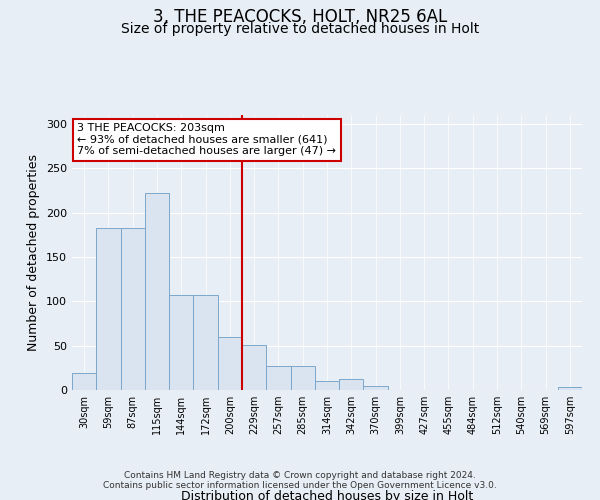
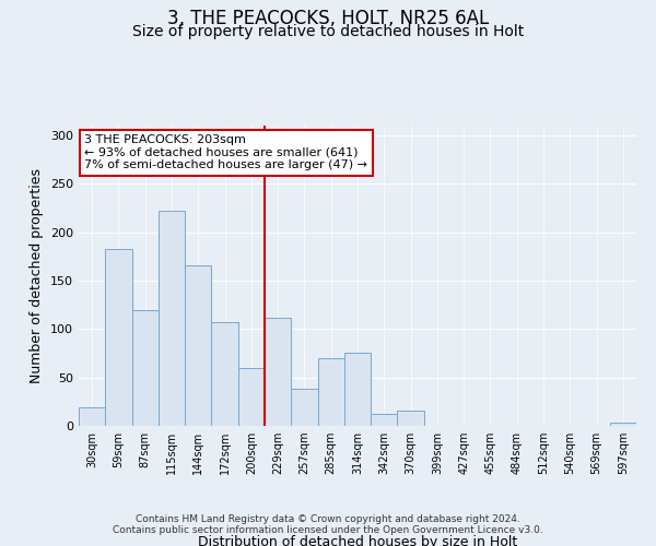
87sqm: 183 -> 120
144sqm: 107 -> 166
229sqm: 51 -> 112
257sqm: 27 -> 38
285sqm: 27 -> 70
314sqm: 10 -> 76
370sqm: 4 -> 16
